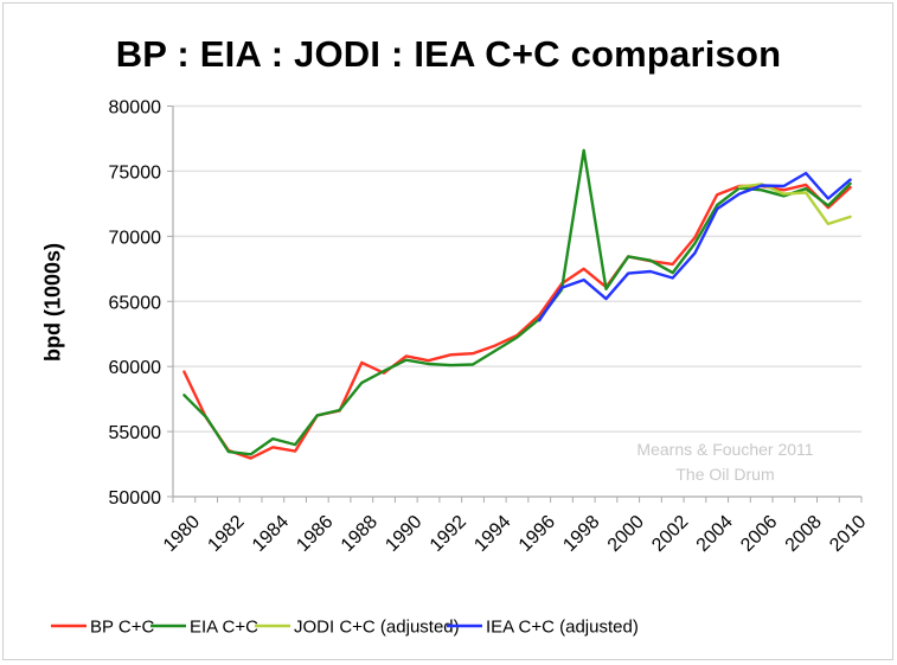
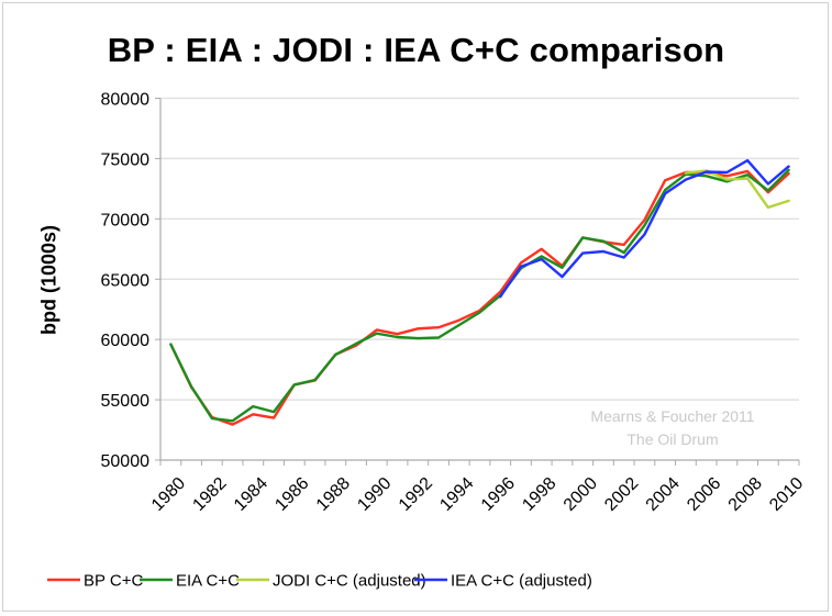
EIA C+C/1980: 57800 -> 59600
BP C+C/1988: 60300 -> 58800
EIA C+C/1998: 76600 -> 66900
